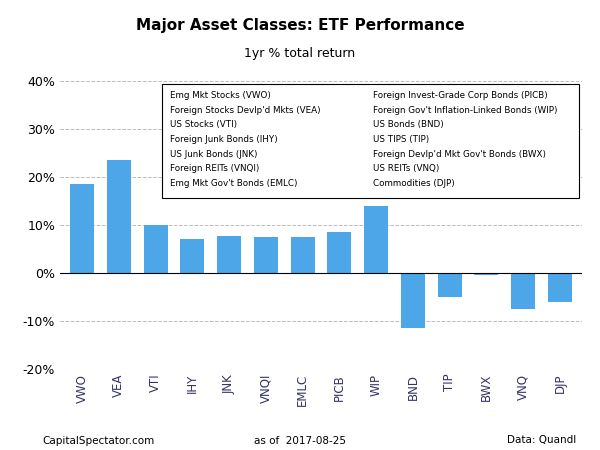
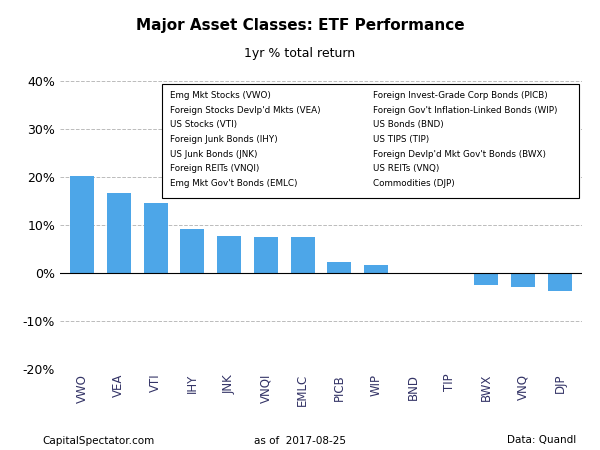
VWO: 18.5% -> 20.3%
VEA: 23.5% -> 16.7%
VTI: 10.0% -> 14.5%
IHY: 7.0% -> 9.2%
PICB: 8.5% -> 2.2%
WIP: 14.0% -> 1.7%
BND: -11.5% -> -0.1%
TIP: -5.0% -> -0.1%
BWX: -0.5% -> -2.5%
VNQ: -7.5% -> -3.0%
DJP: -6.0% -> -3.8%
